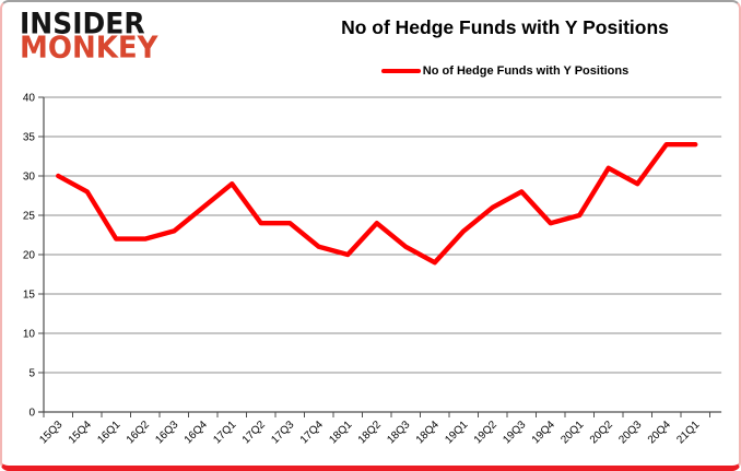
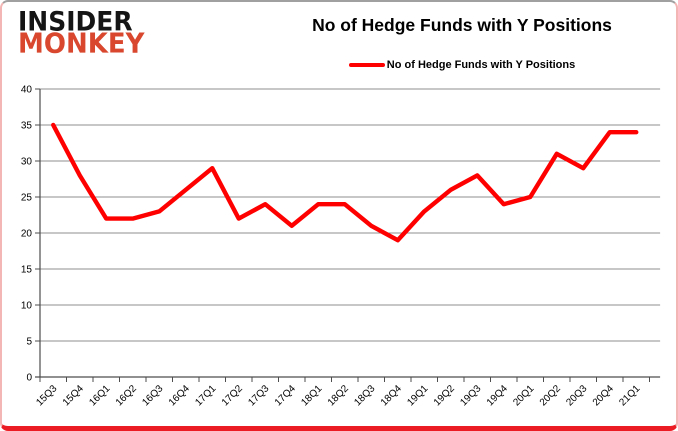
15Q3: 30 -> 35
17Q2: 24 -> 22
18Q1: 20 -> 24
